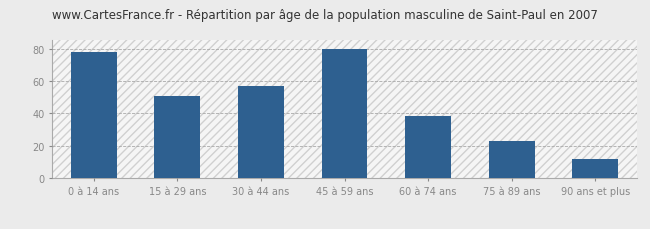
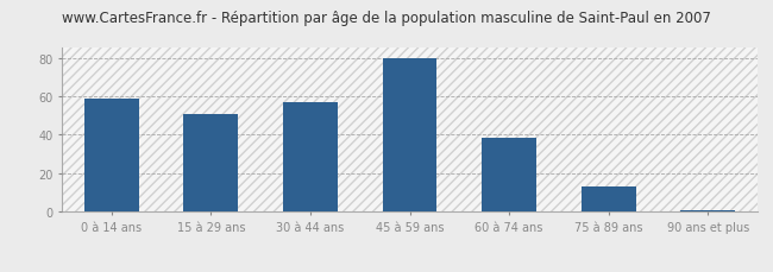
0 à 14 ans: 78 -> 58
75 à 89 ans: 23 -> 13
90 ans et plus: 12 -> 1
